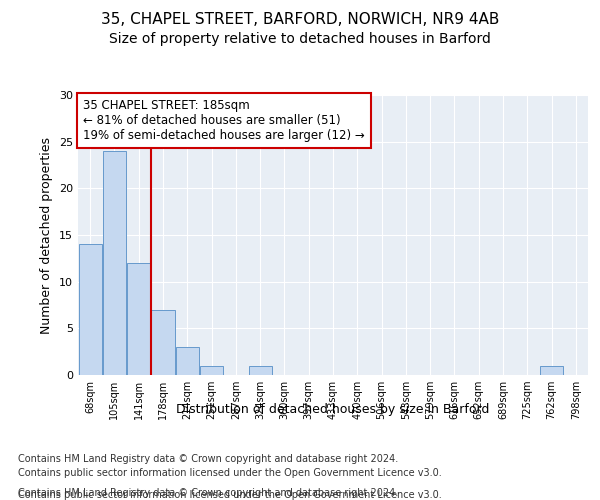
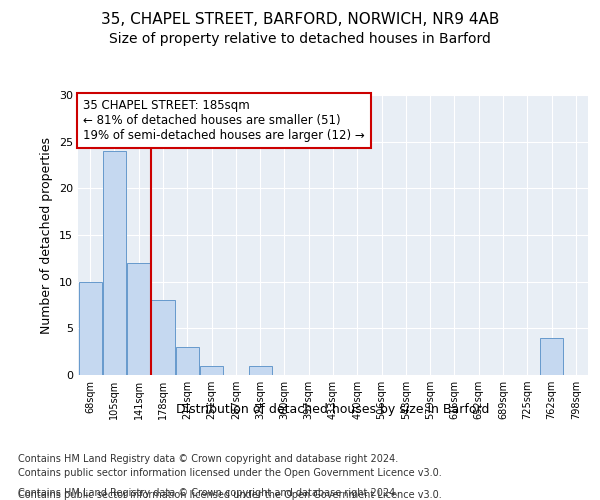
68sqm: 14 -> 10
178sqm: 7 -> 8
762sqm: 1 -> 4
